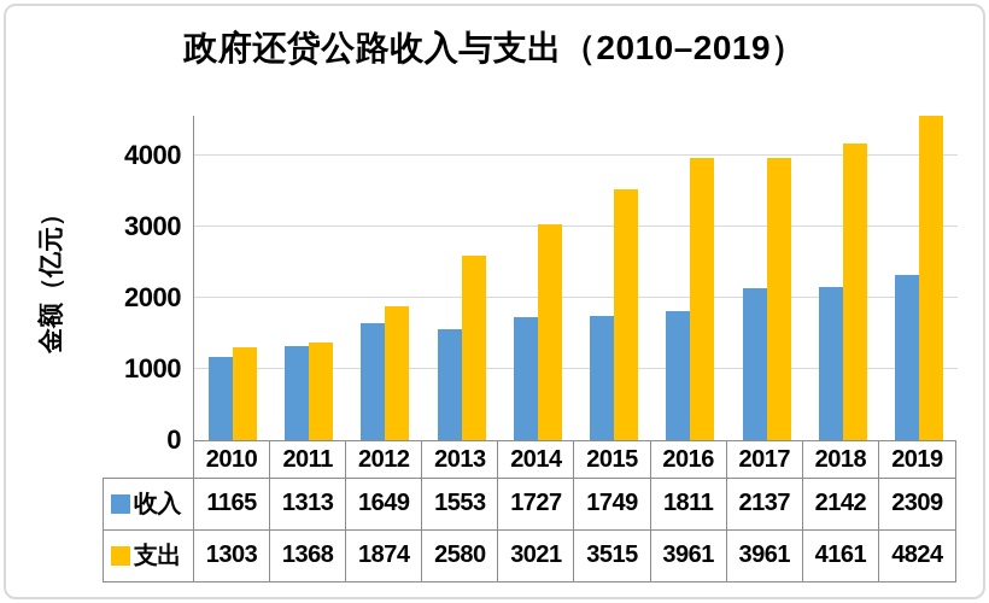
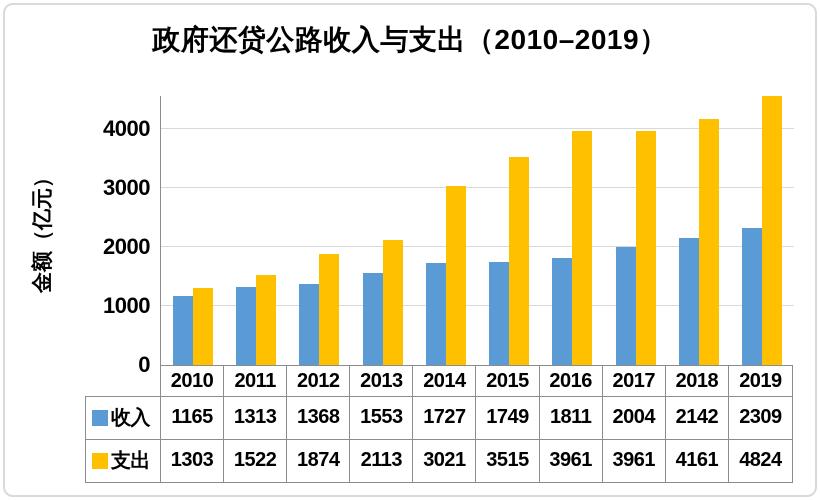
支出/2011: 1368 -> 1522
收入/2012: 1649 -> 1368
支出/2013: 2580 -> 2113
收入/2017: 2137 -> 2004
